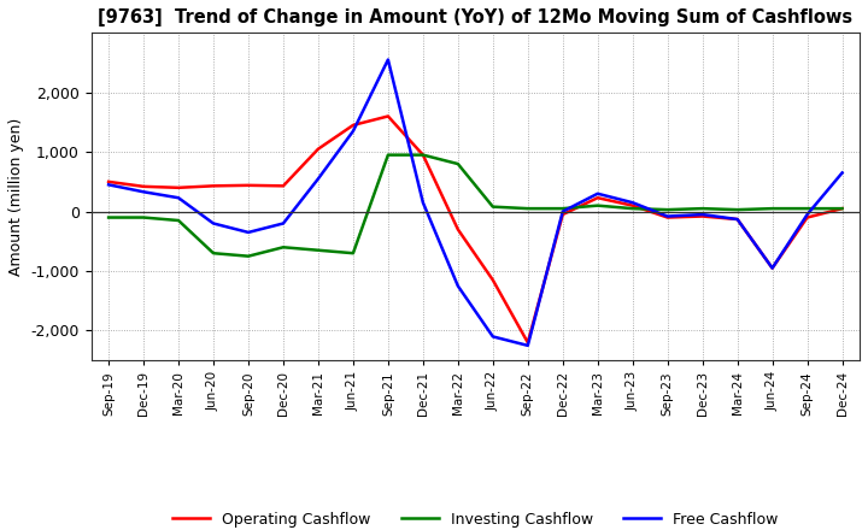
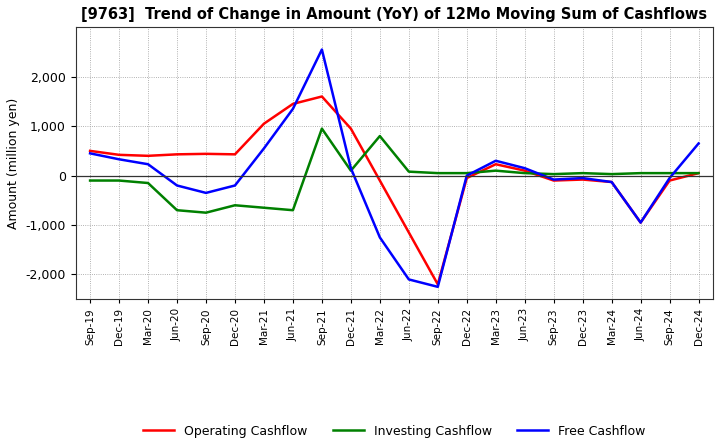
Investing Cashflow/Dec-21: 950 -> 100
Operating Cashflow/Mar-22: -300 -> -100
